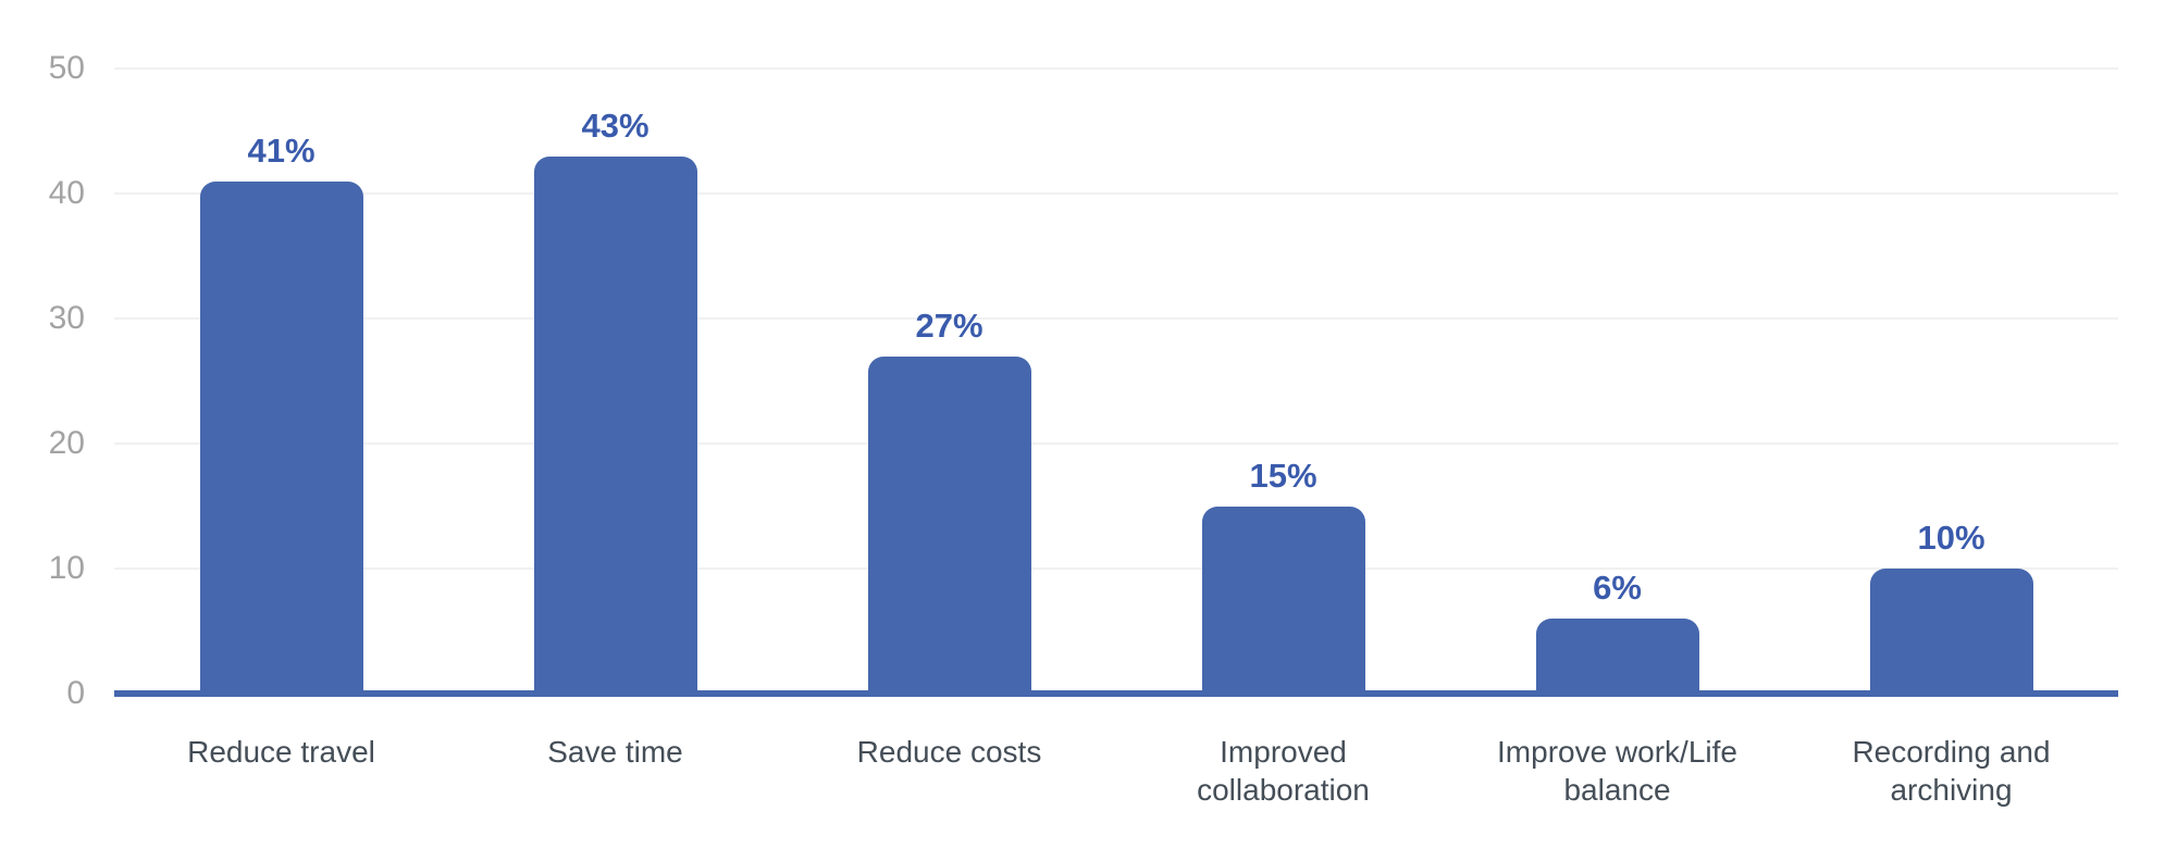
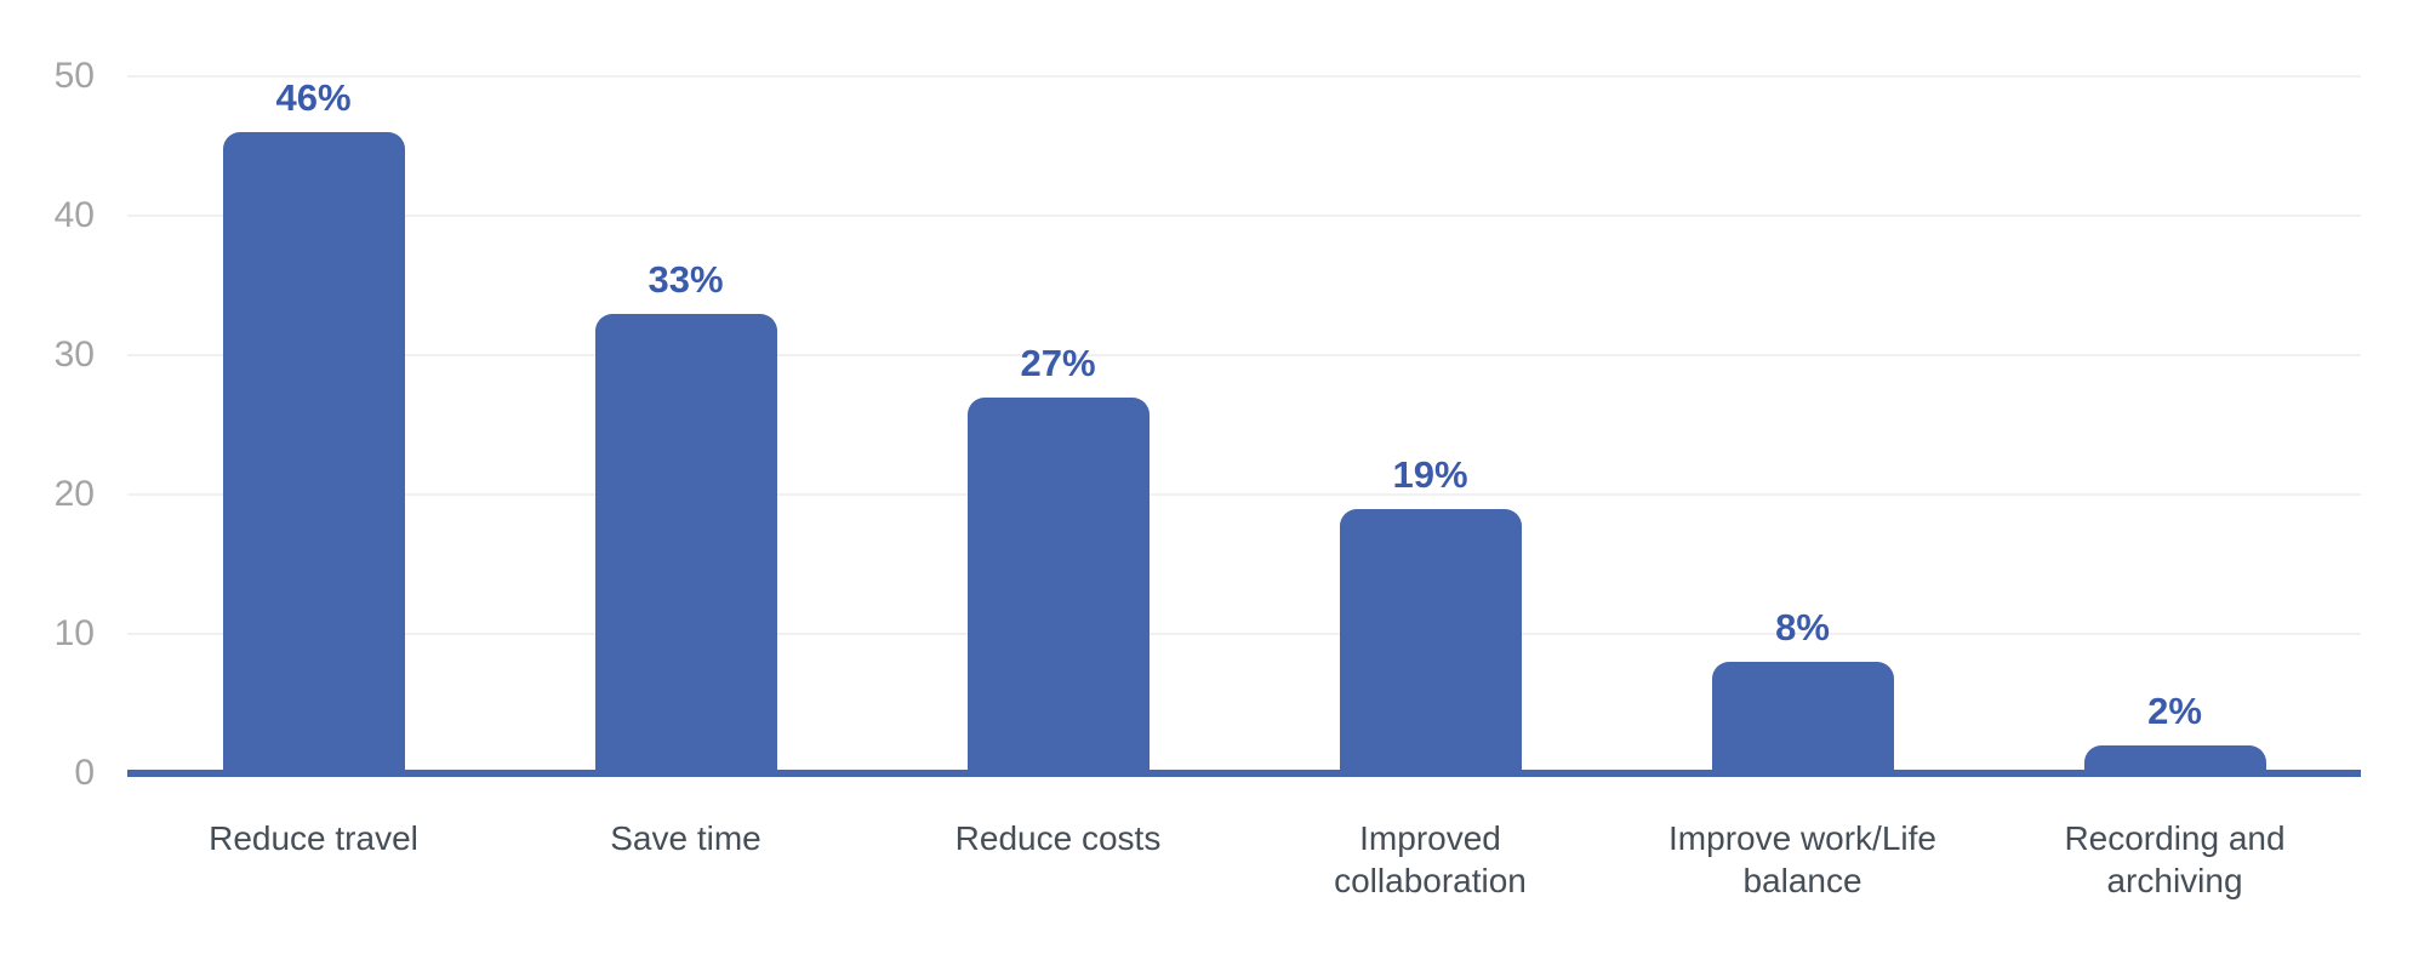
Reduce travel: 41% -> 46%
Save time: 43% -> 33%
Improved collaboration: 15% -> 19%
Improve work/Life balance: 6% -> 8%
Recording and archiving: 10% -> 2%
